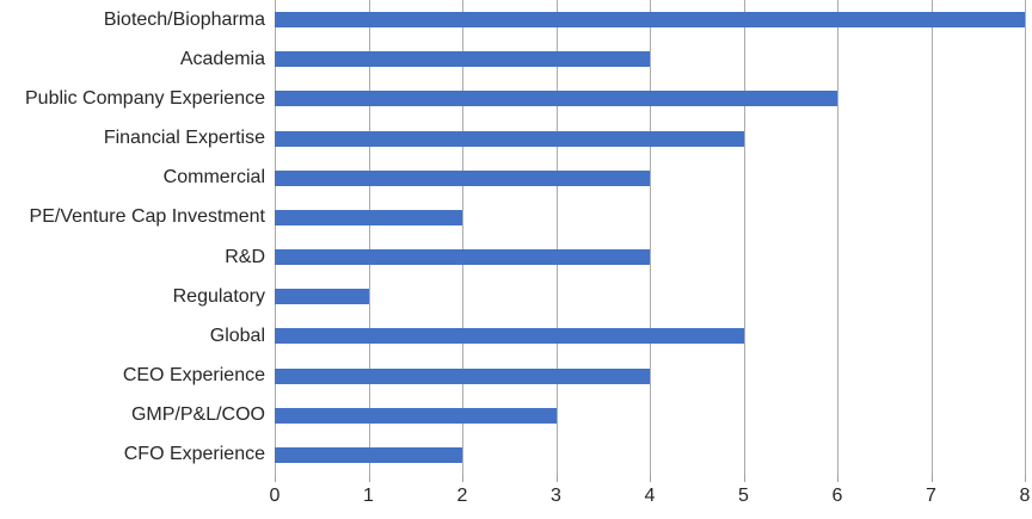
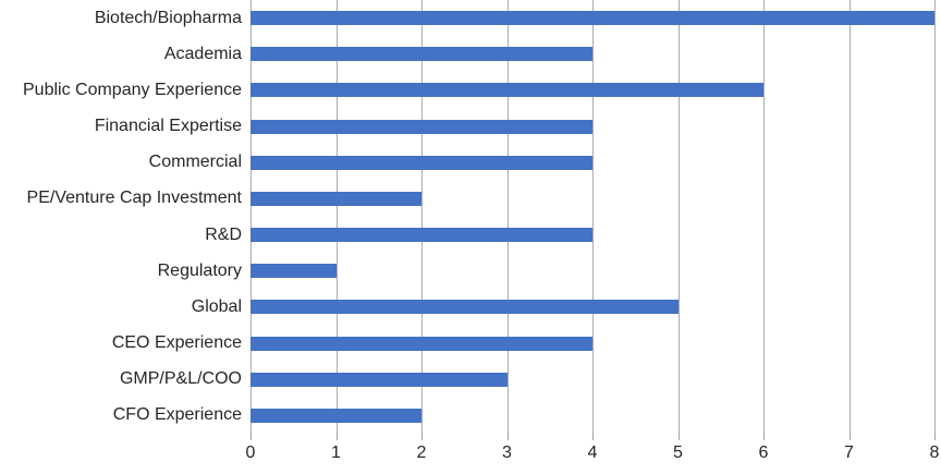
Financial Expertise: 5 -> 4
